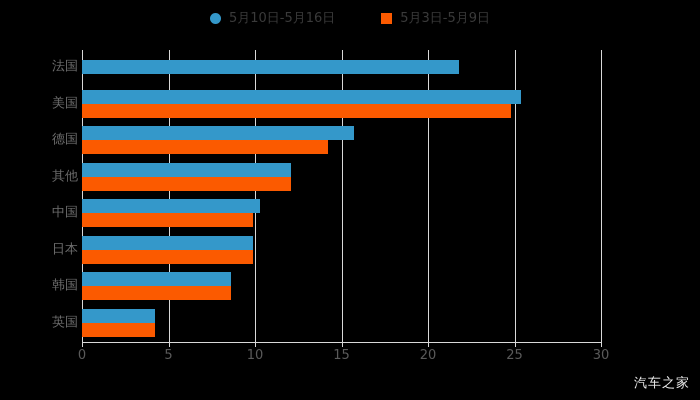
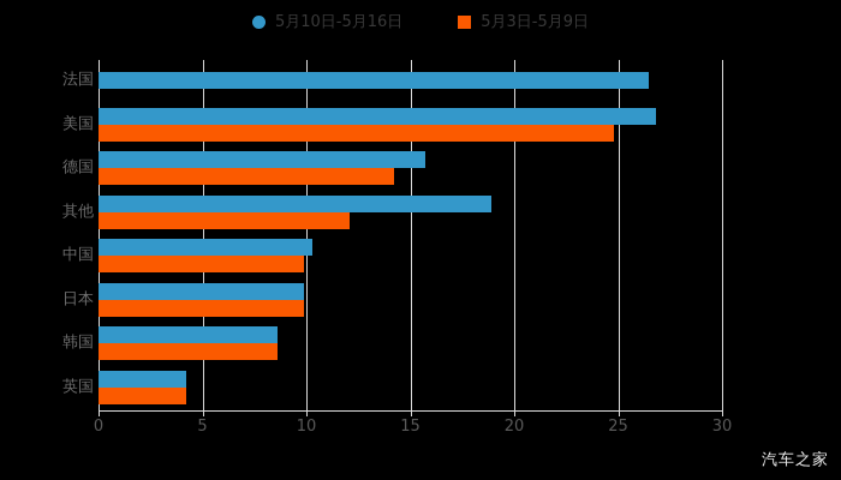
5月10日-5月16日/法国: 21.8 -> 26.5
5月10日-5月16日/美国: 25.4 -> 26.8
5月10日-5月16日/其他: 12.1 -> 18.9
